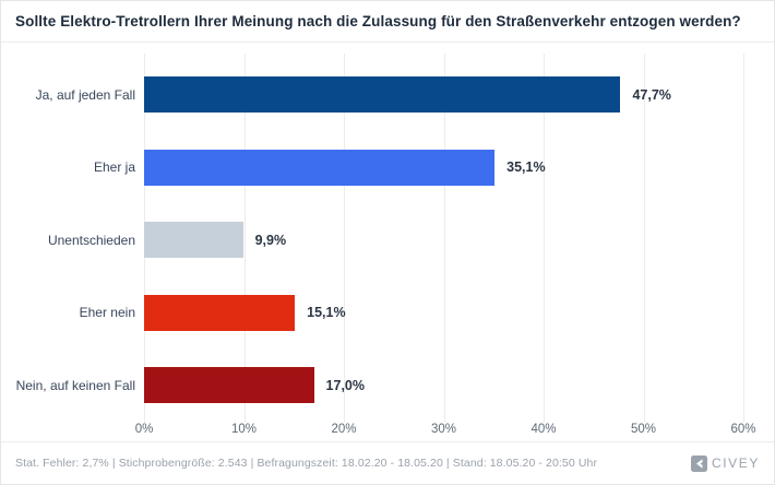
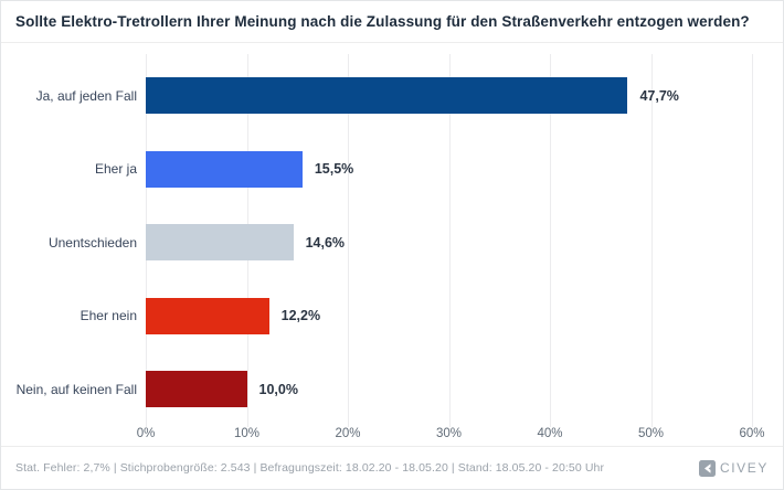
Eher ja: 35,1% -> 15,5%
Unentschieden: 9,9% -> 14,6%
Eher nein: 15,1% -> 12,2%
Nein, auf keinen Fall: 17,0% -> 10,0%
